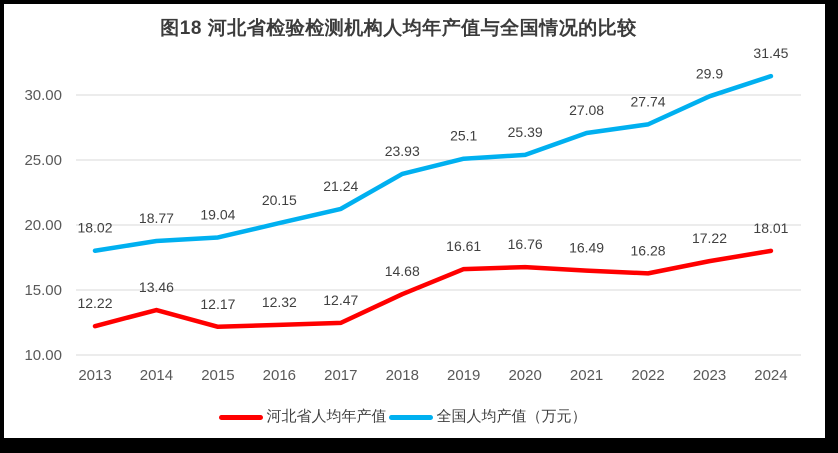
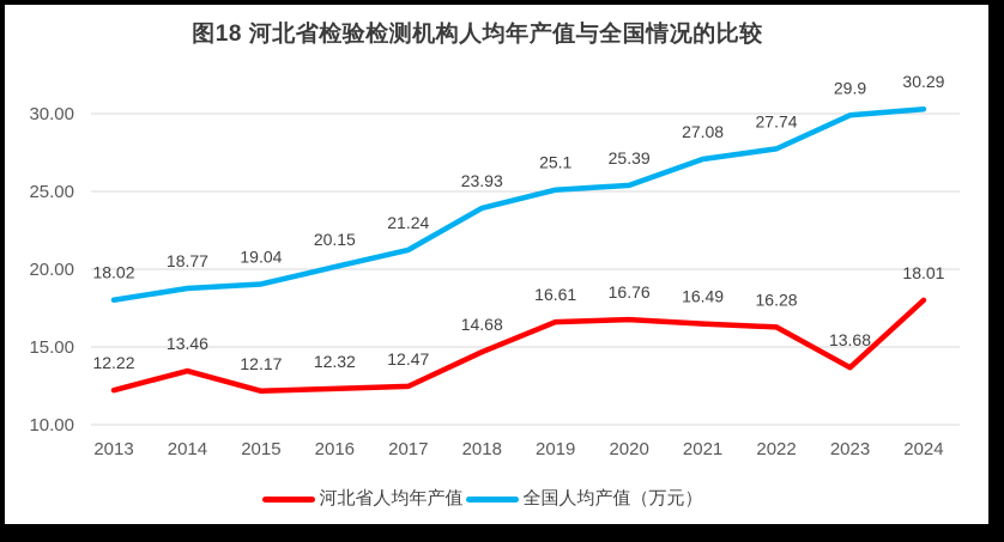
河北省人均年产值/2023: 17.22 -> 13.68
全国人均产值（万元）/2024: 31.45 -> 30.29
